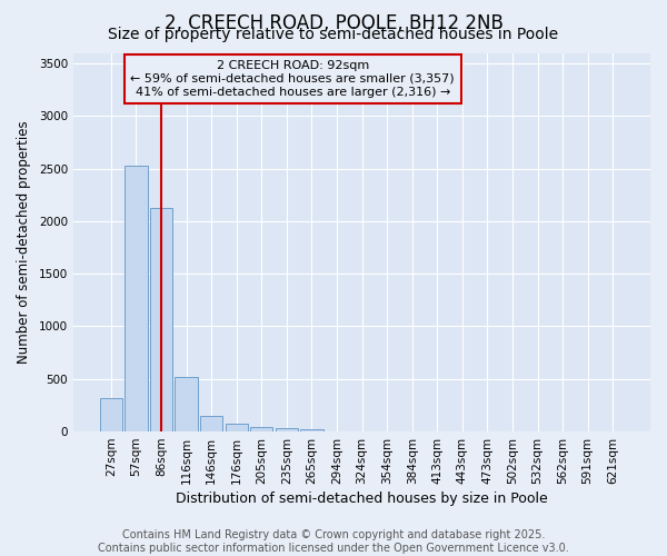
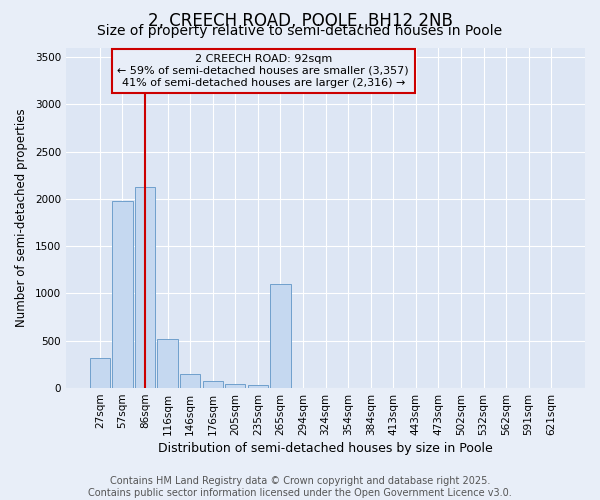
57sqm: 2530 -> 1980
265sqm: 20 -> 1100
